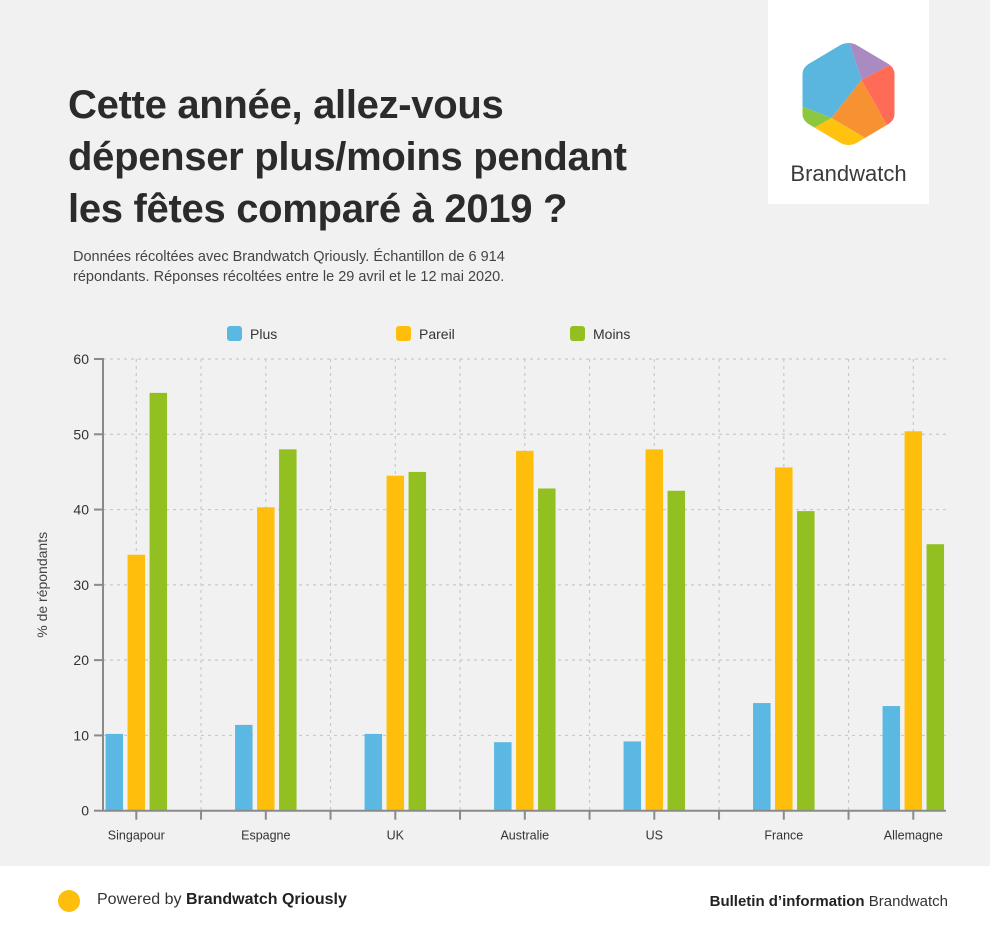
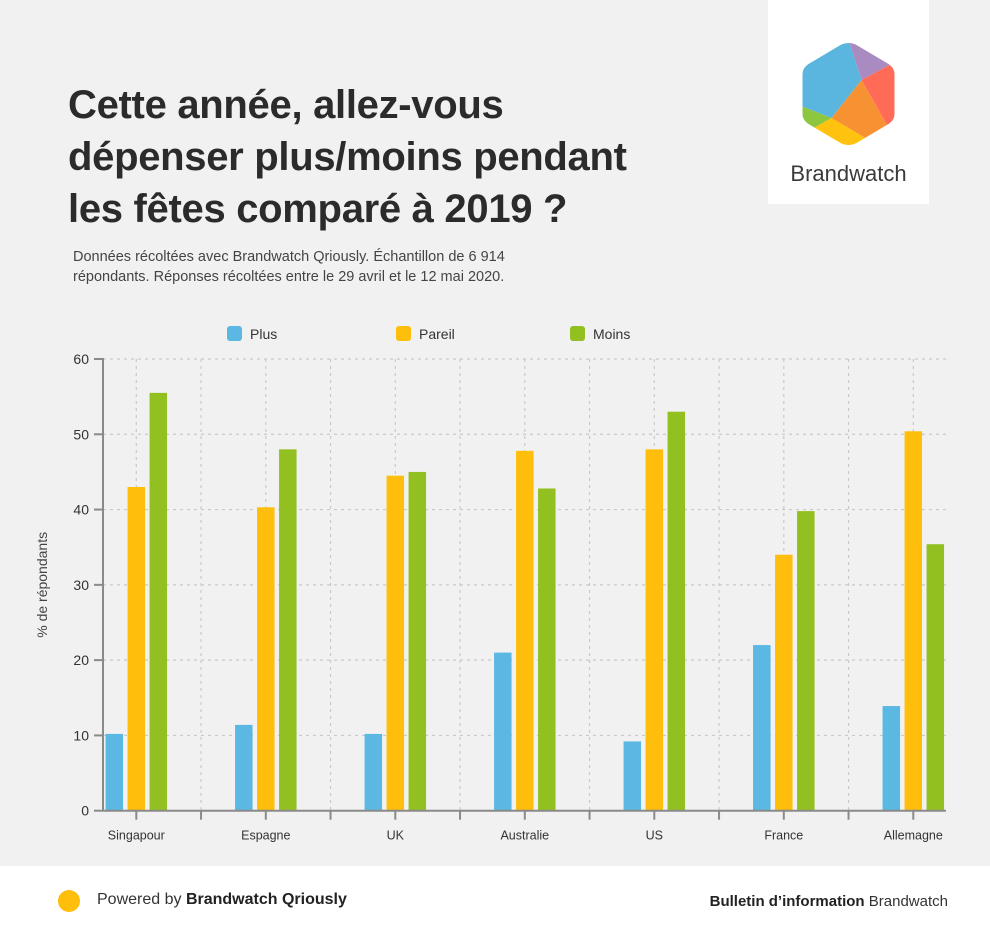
Pareil/Singapour: 34 -> 43
Plus/Australie: 9 -> 21
Moins/US: 42 -> 53
Plus/France: 14 -> 22
Pareil/France: 46 -> 34
